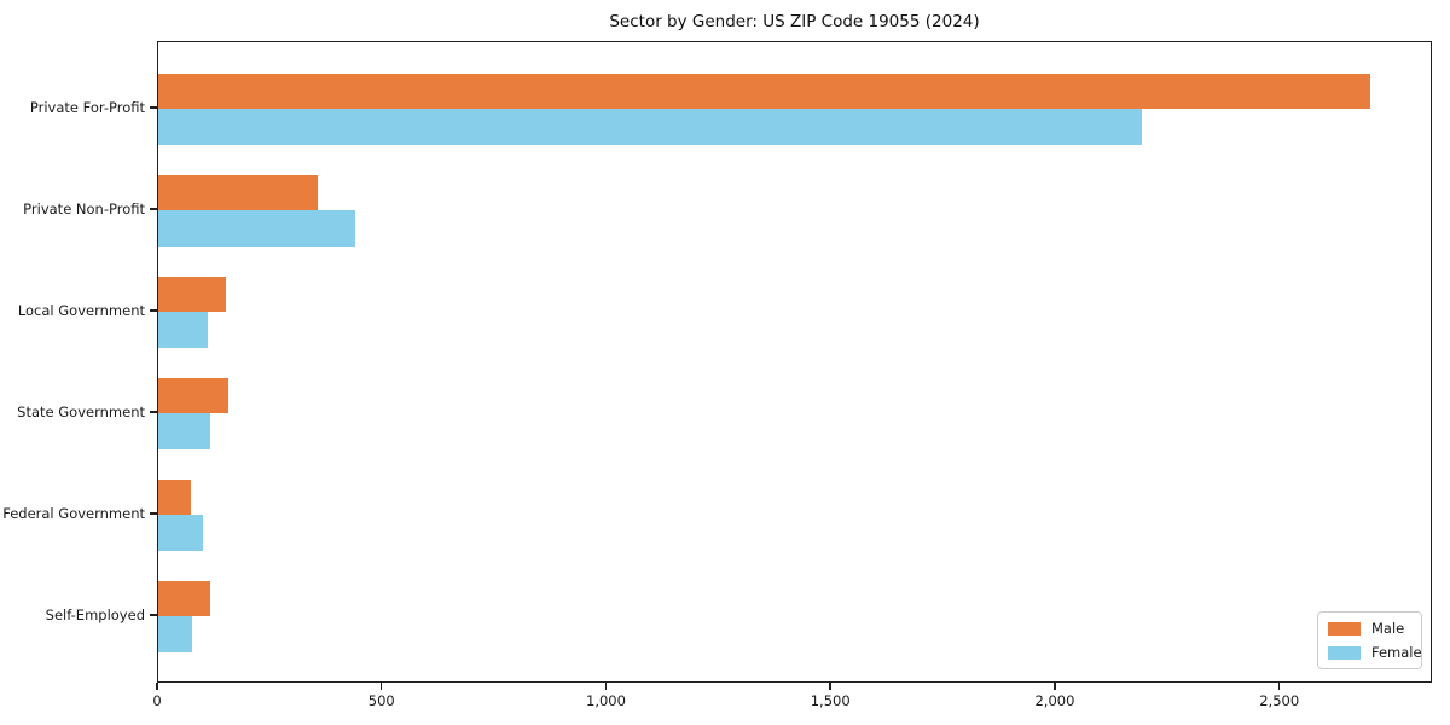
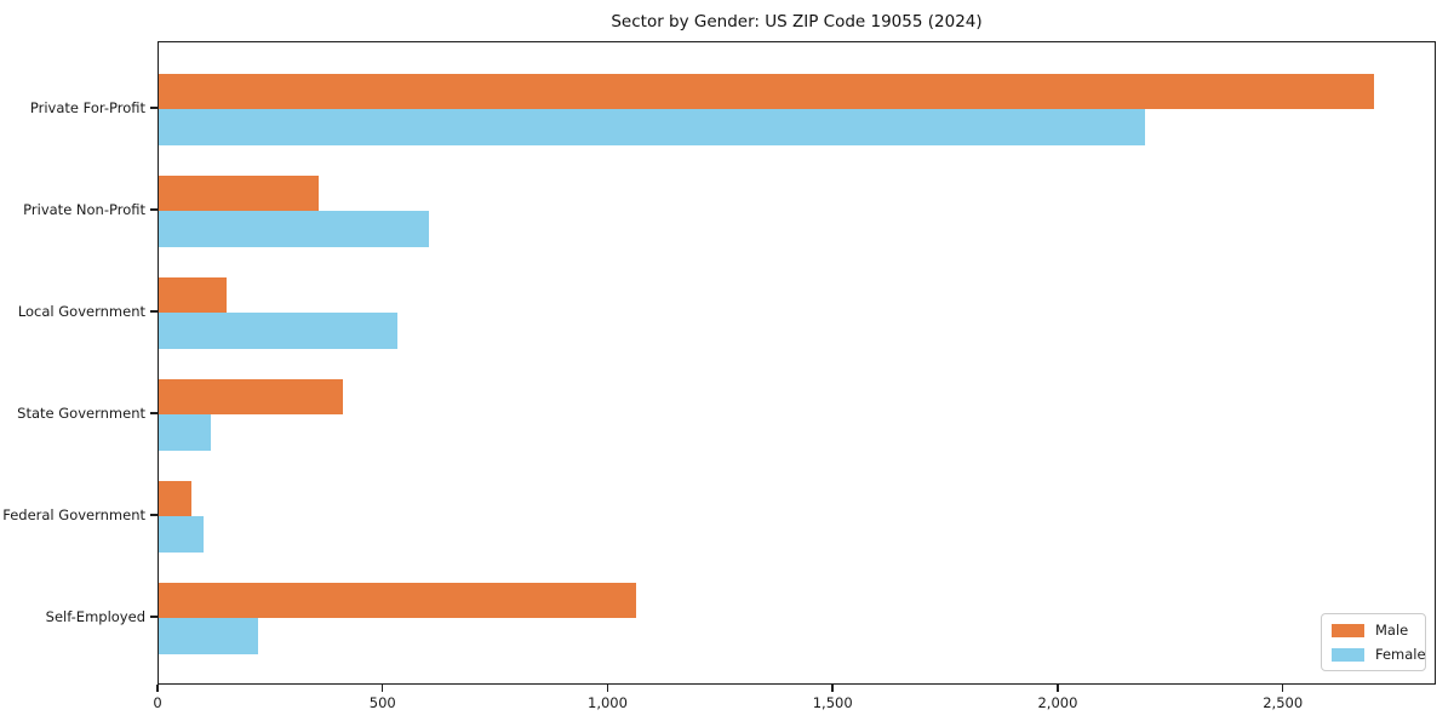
Female/Private Non-Profit: 440 -> 600
Female/Local Government: 110 -> 530
Male/State Government: 160 -> 410
Male/Self-Employed: 120 -> 1060
Female/Self-Employed: 80 -> 220
